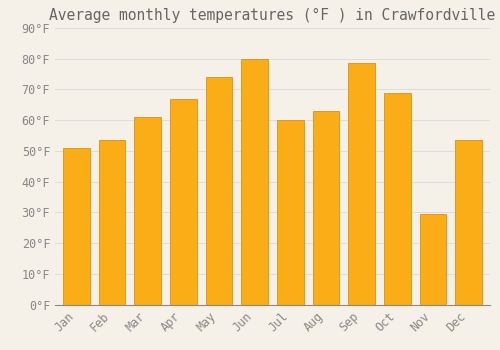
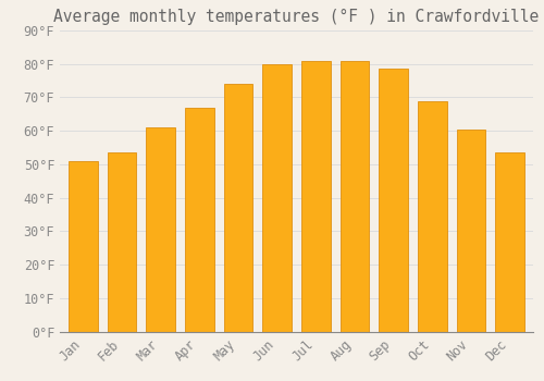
Jul: 60.0°F -> 81.0°F
Aug: 63.0°F -> 81.0°F
Nov: 29.5°F -> 60.5°F
